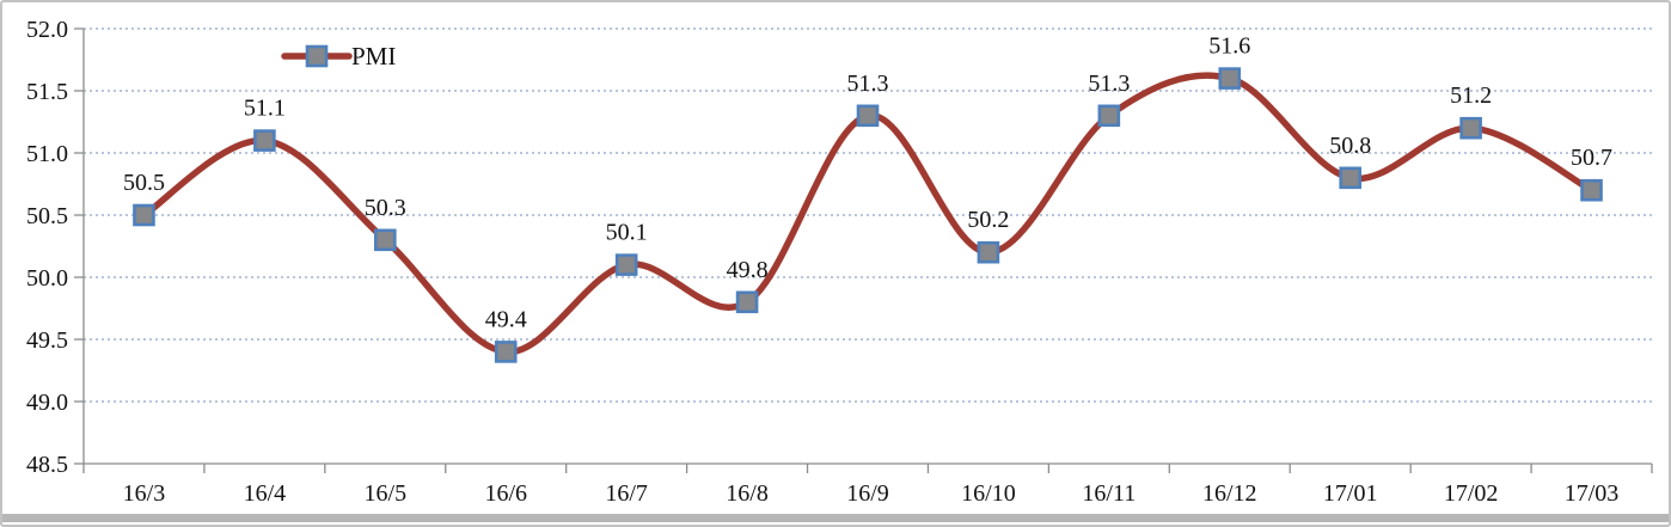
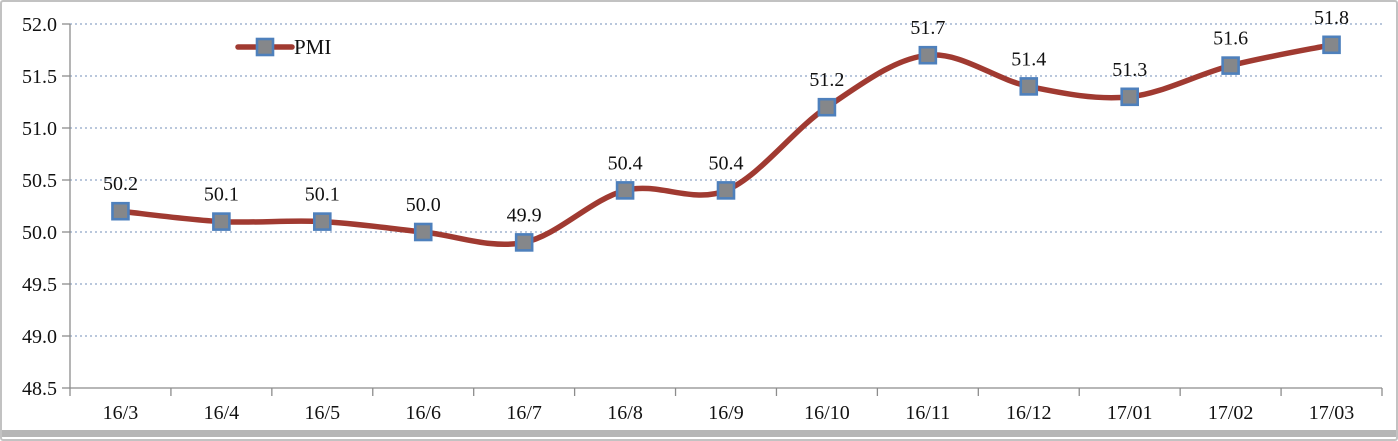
16/3: 50.5 -> 50.2
16/4: 51.1 -> 50.1
16/5: 50.3 -> 50.1
16/6: 49.4 -> 50.0
16/7: 50.1 -> 49.9
16/8: 49.8 -> 50.4
16/9: 51.3 -> 50.4
16/10: 50.2 -> 51.2
16/11: 51.3 -> 51.7
16/12: 51.6 -> 51.4
17/01: 50.8 -> 51.3
17/02: 51.2 -> 51.6
17/03: 50.7 -> 51.8
